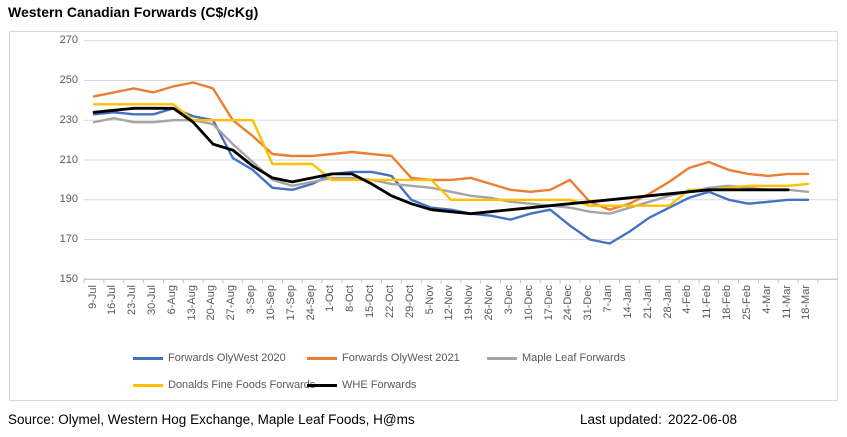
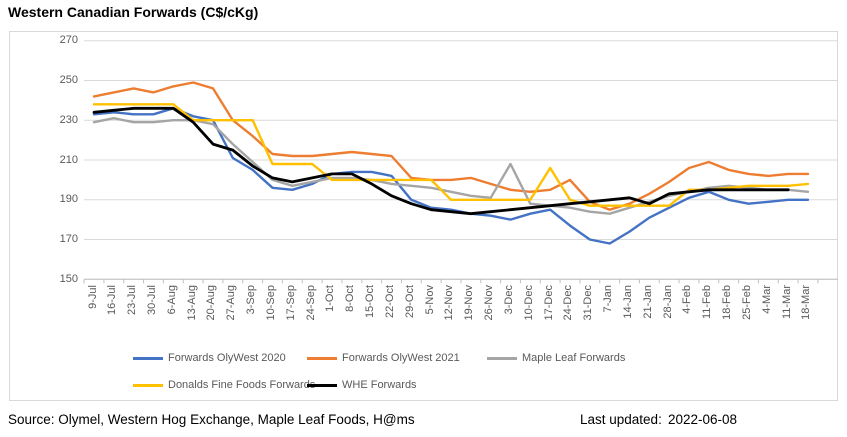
Maple Leaf Forwards/3-Dec: 189 -> 208
Donalds Fine Foods Forwards/17-Dec: 190 -> 206
WHE Forwards/21-Jan: 192 -> 188
